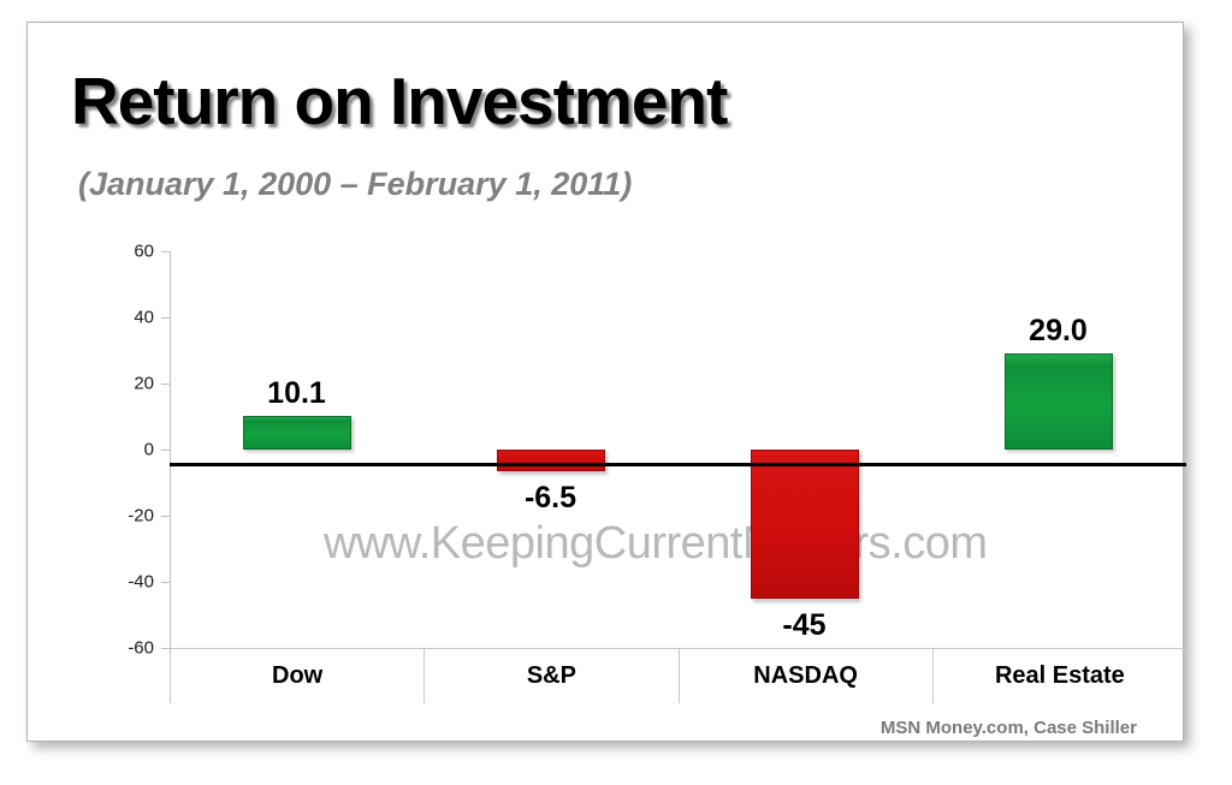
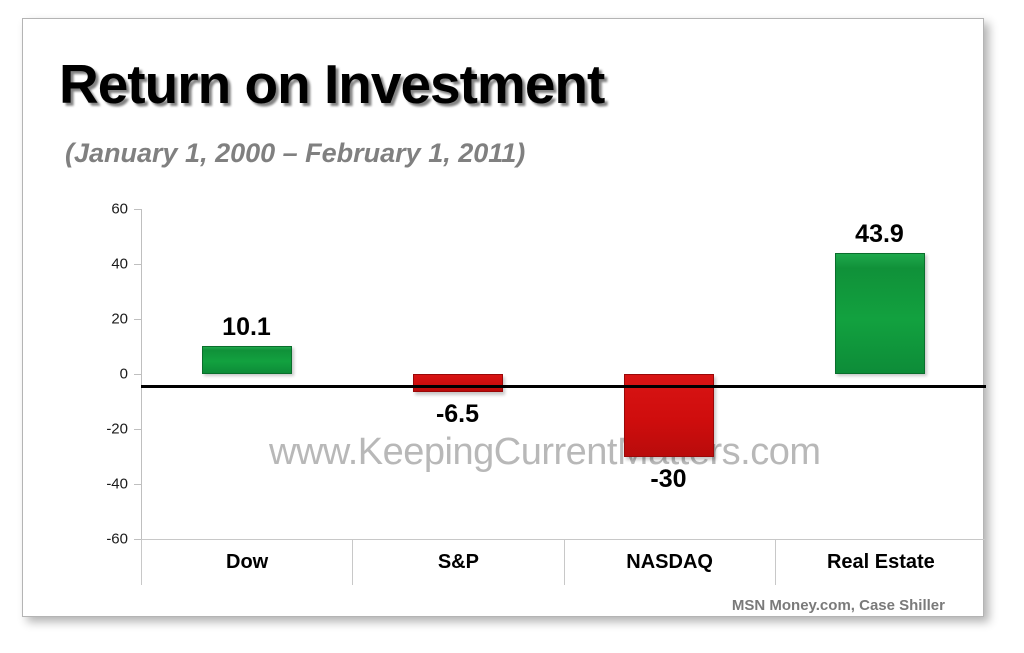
NASDAQ: -45 -> -30
Real Estate: 29.0 -> 43.9
